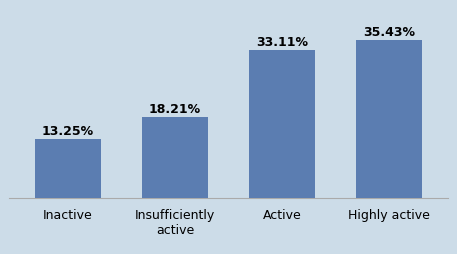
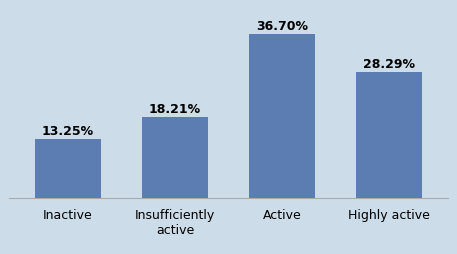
Active: 33.11% -> 36.70%
Highly active: 35.43% -> 28.29%
